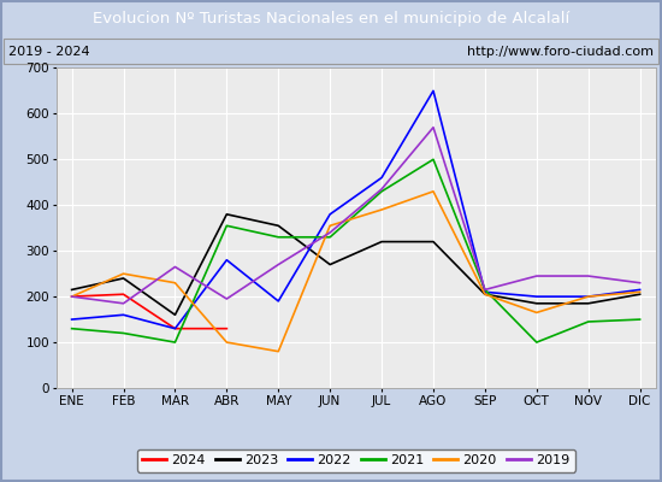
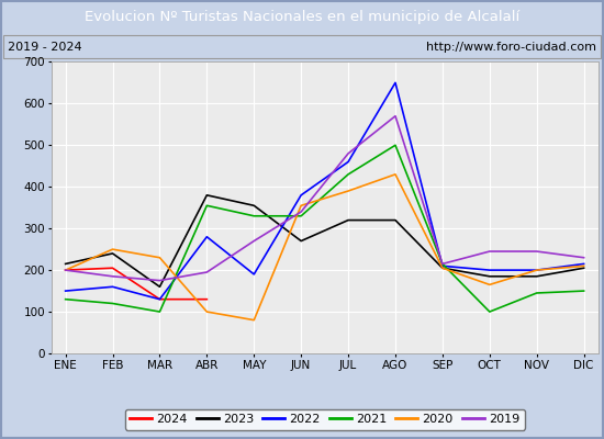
2019/MAR: 265 -> 175
2019/JUL: 435 -> 480
